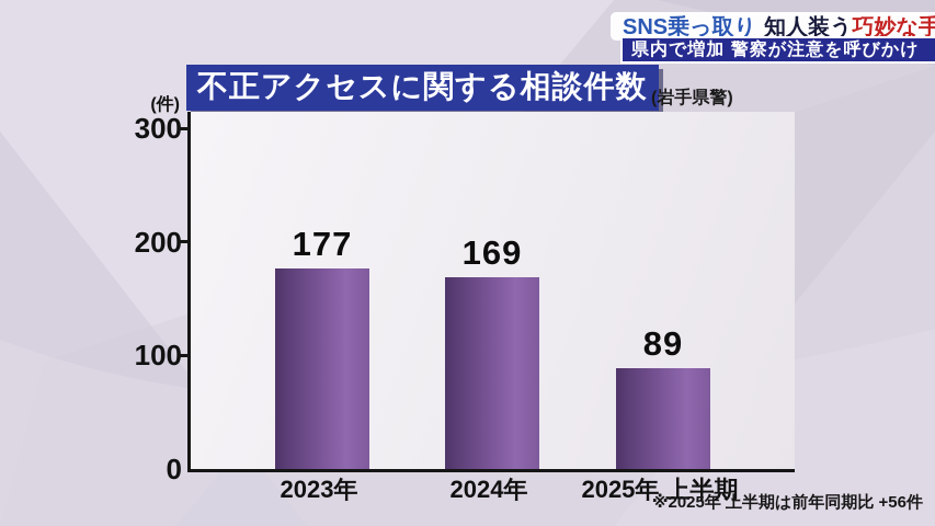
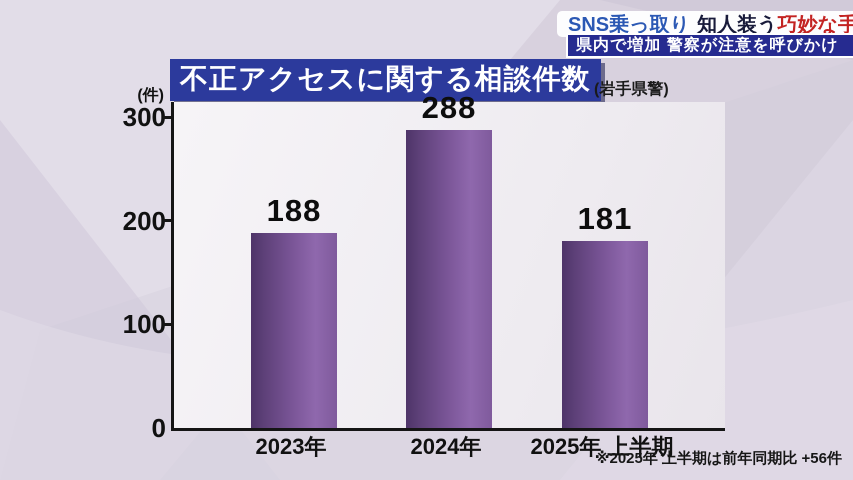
2023年: 177 -> 188
2024年: 169 -> 288
2025年 上半期: 89 -> 181
